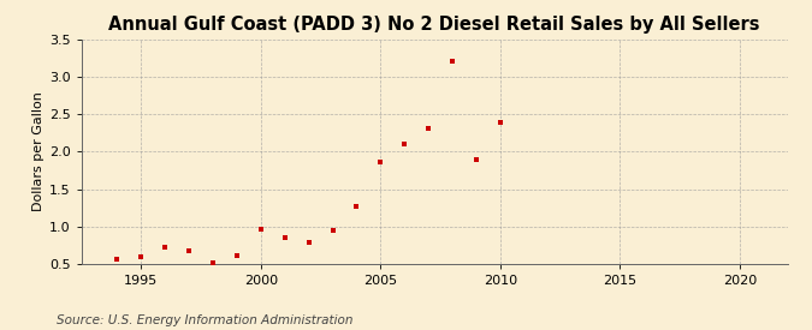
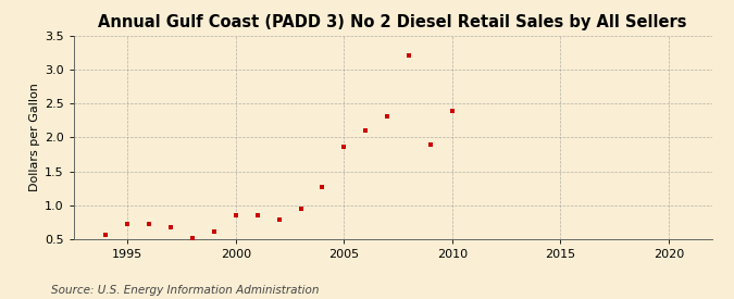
1995: 0.60 -> 0.72
2000: 0.96 -> 0.86
